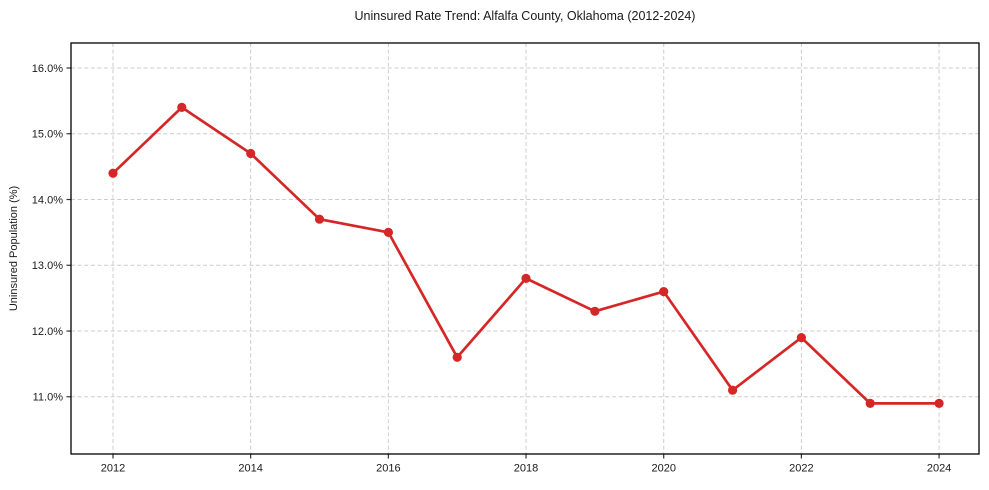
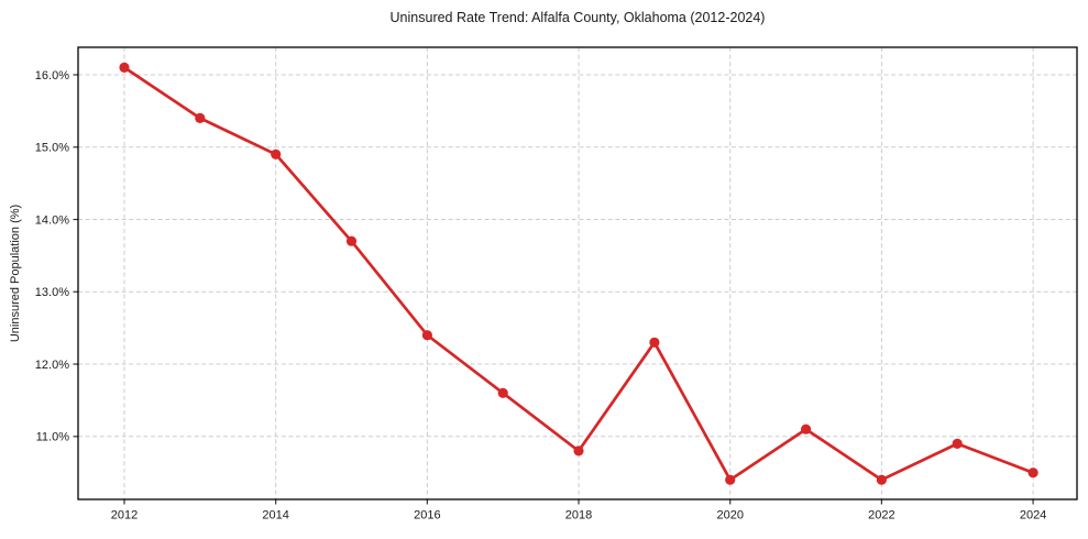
2012: 14.4% -> 16.1%
2014: 14.7% -> 14.9%
2016: 13.5% -> 12.4%
2018: 12.8% -> 10.8%
2020: 12.6% -> 10.4%
2022: 11.9% -> 10.4%
2024: 10.9% -> 10.5%
